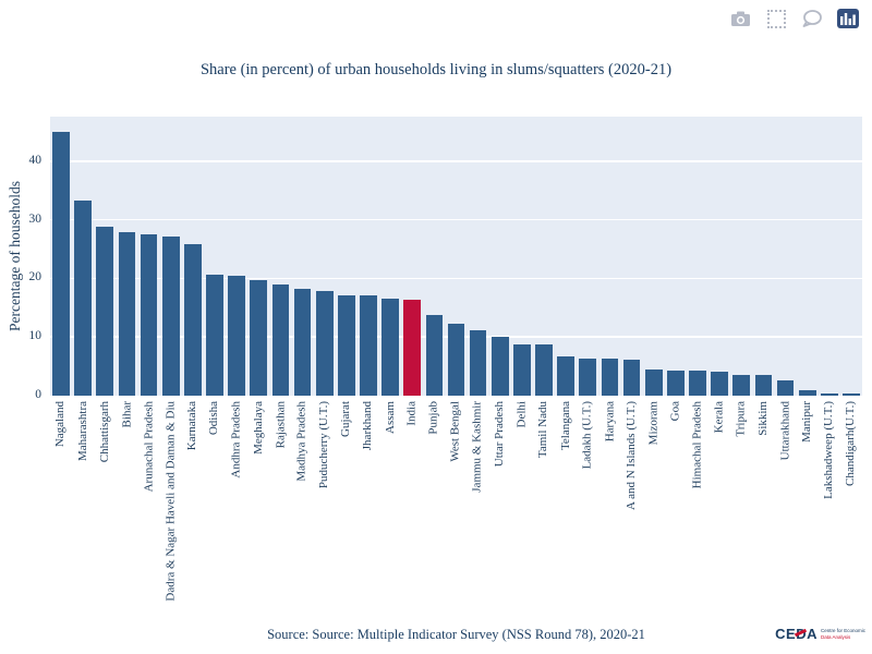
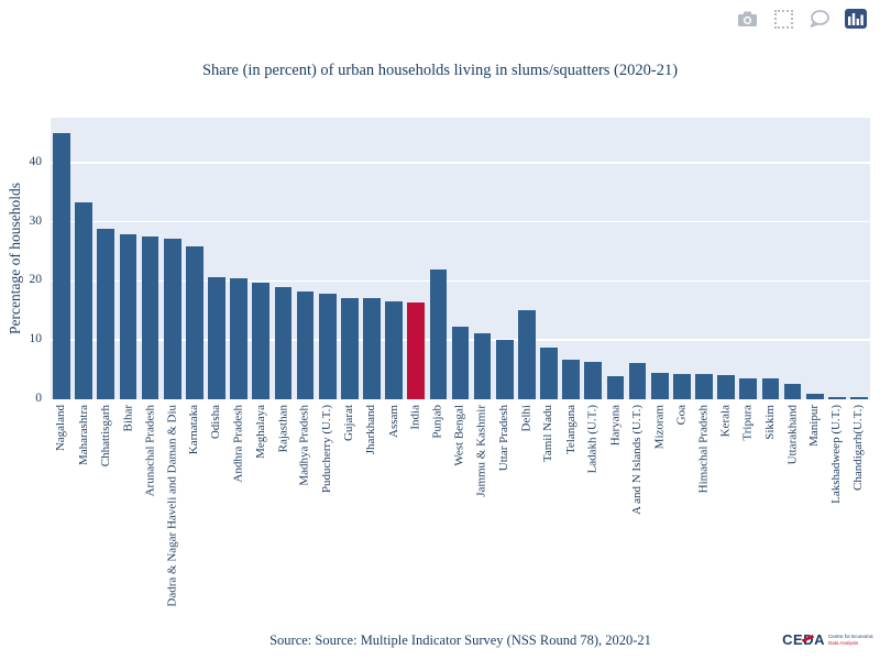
Punjab: 14 -> 22
Delhi: 9 -> 15
Haryana: 6 -> 4
